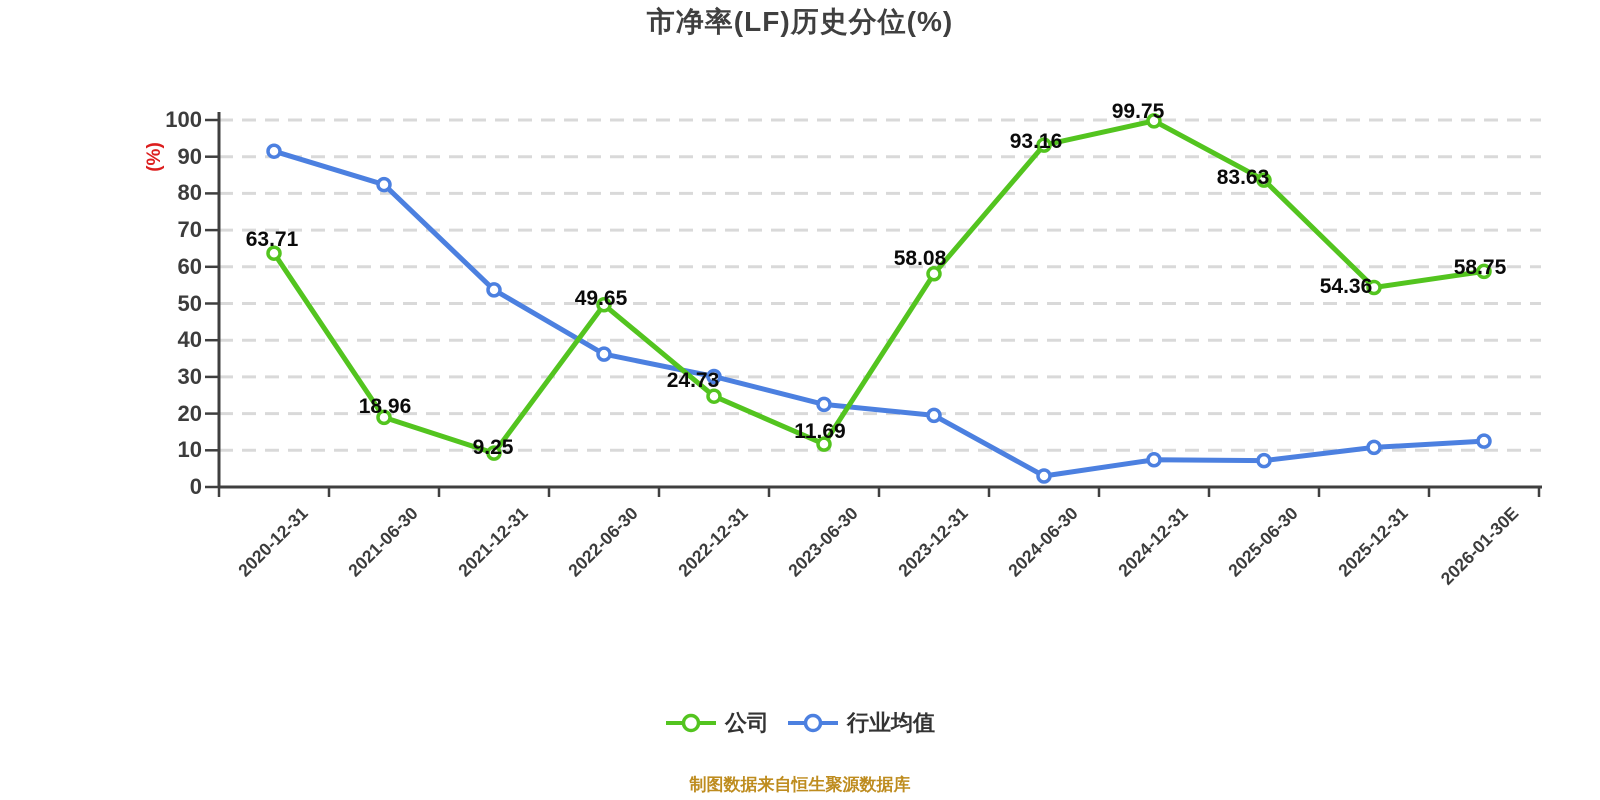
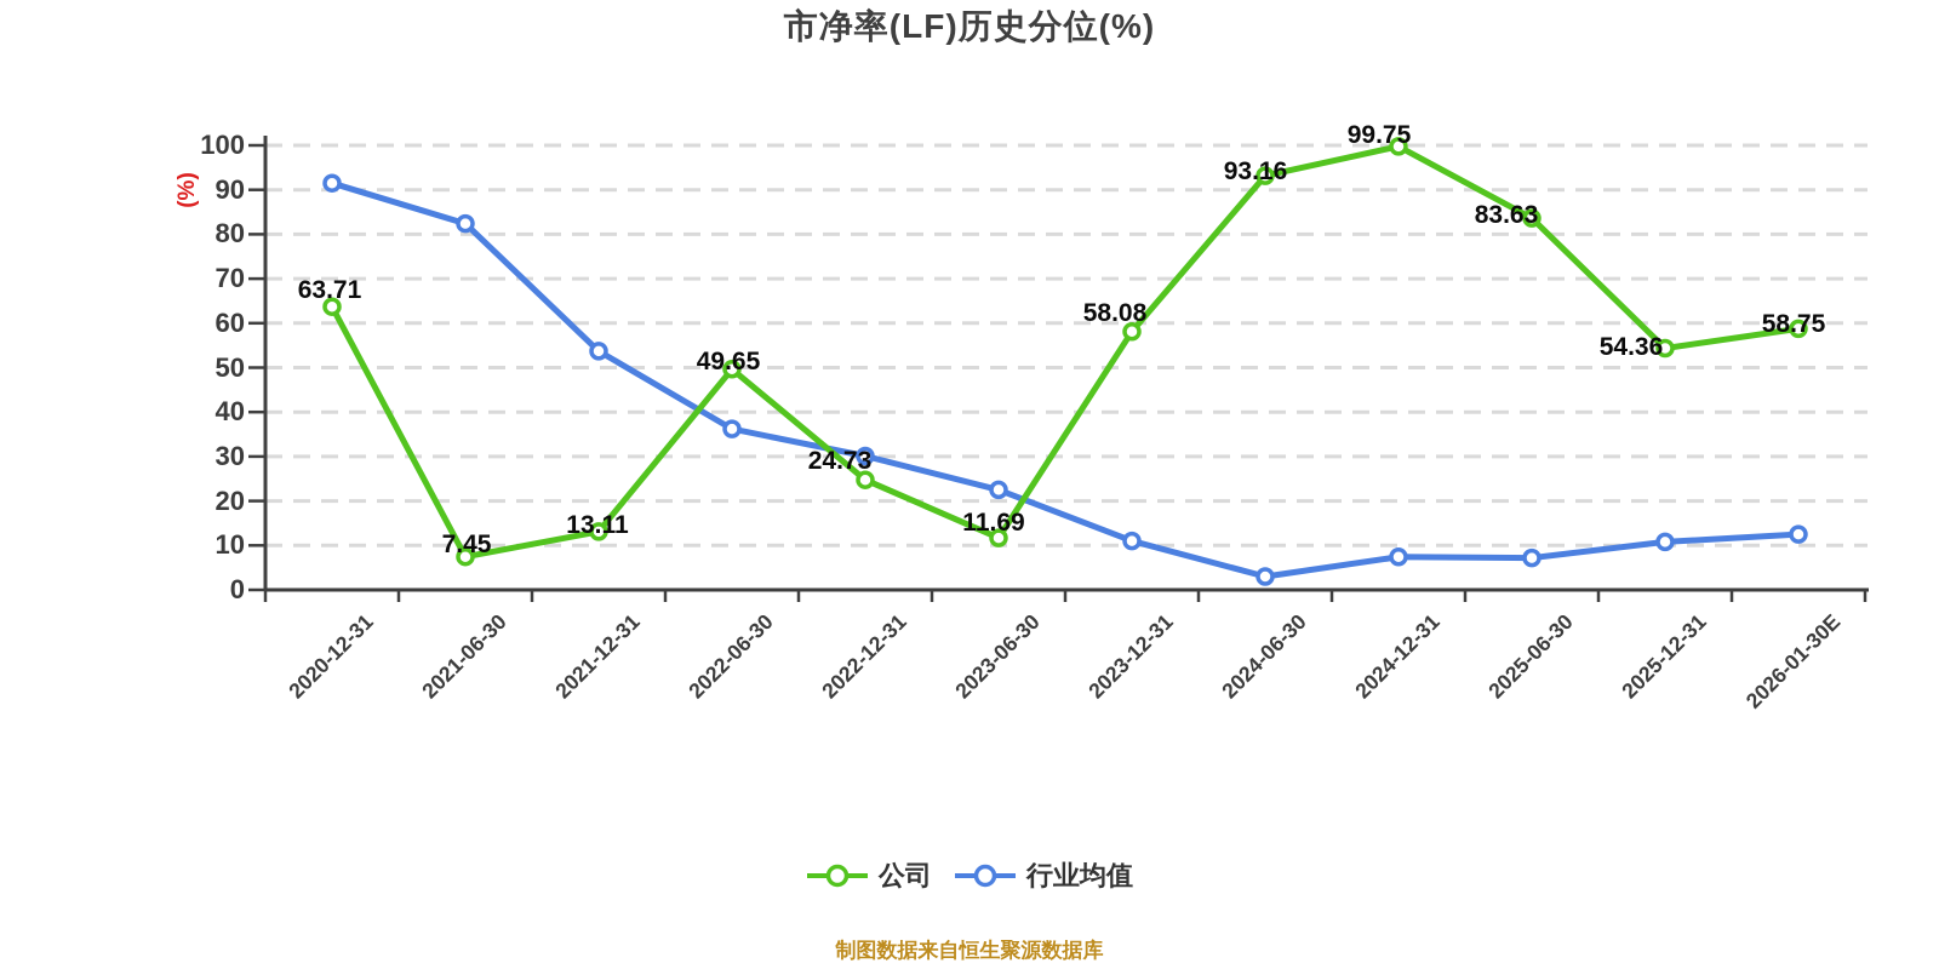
公司/2021-06-30: 18.96 -> 7.45
公司/2021-12-31: 9.25 -> 13.11
行业均值/2023-12-31: 20 -> 11
